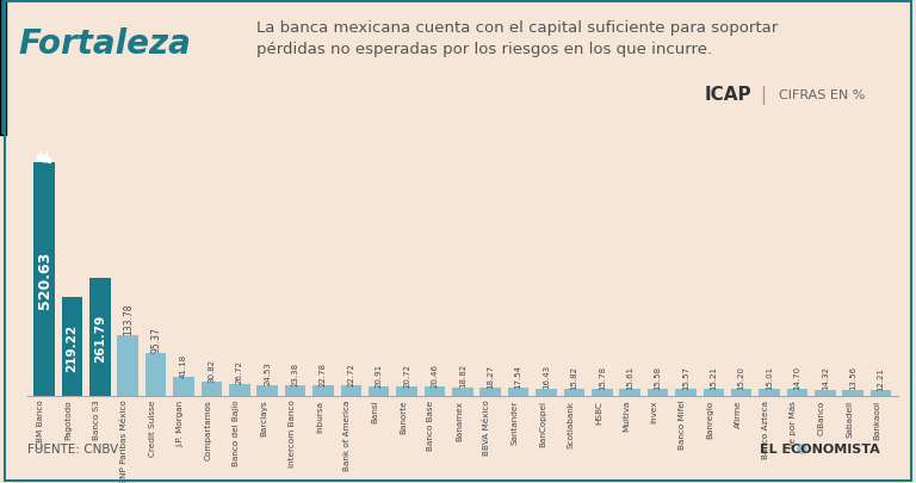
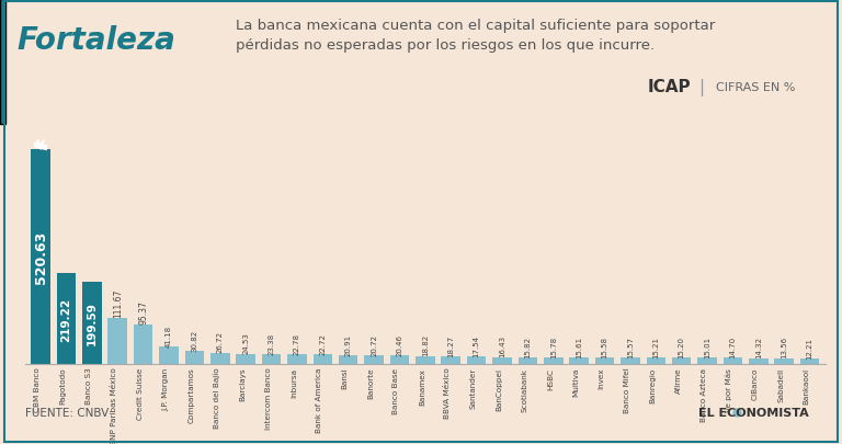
Banco S3: 261.79 -> 199.59
BNP Paribas México: 133.78 -> 111.67
